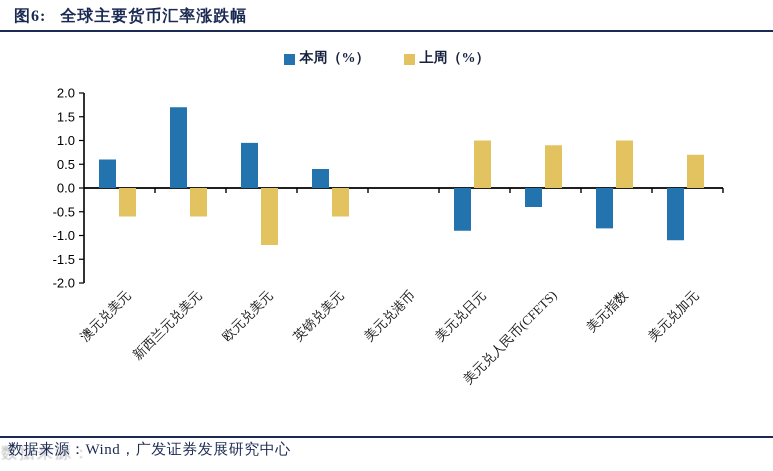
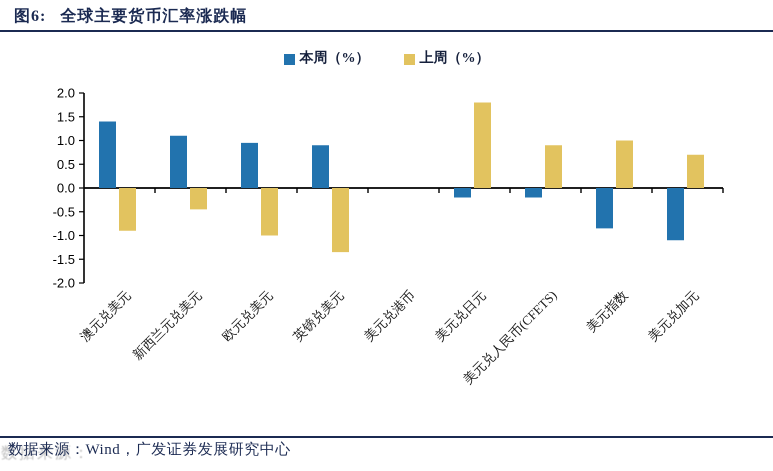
本周（%）/澳元兑美元: 0.6 -> 1.4
上周（%）/澳元兑美元: -0.6 -> -0.9
本周（%）/新西兰元兑美元: 1.7 -> 1.1
上周（%）/新西兰元兑美元: -0.6 -> -0.5
上周（%）/欧元兑美元: -1.2 -> -1.0
本周（%）/英镑兑美元: 0.4 -> 0.9
上周（%）/英镑兑美元: -0.6 -> -1.4
本周（%）/美元兑日元: -0.9 -> -0.2
上周（%）/美元兑日元: 1.0 -> 1.8
本周（%）/美元兑人民币(CFETS): -0.4 -> -0.2
